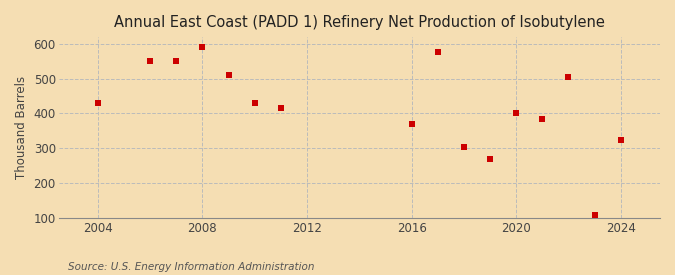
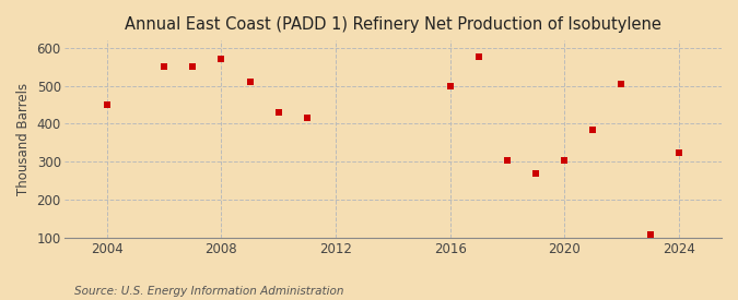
2004: 430 -> 450
2008: 590 -> 570
2016: 370 -> 500
2020: 400 -> 305
